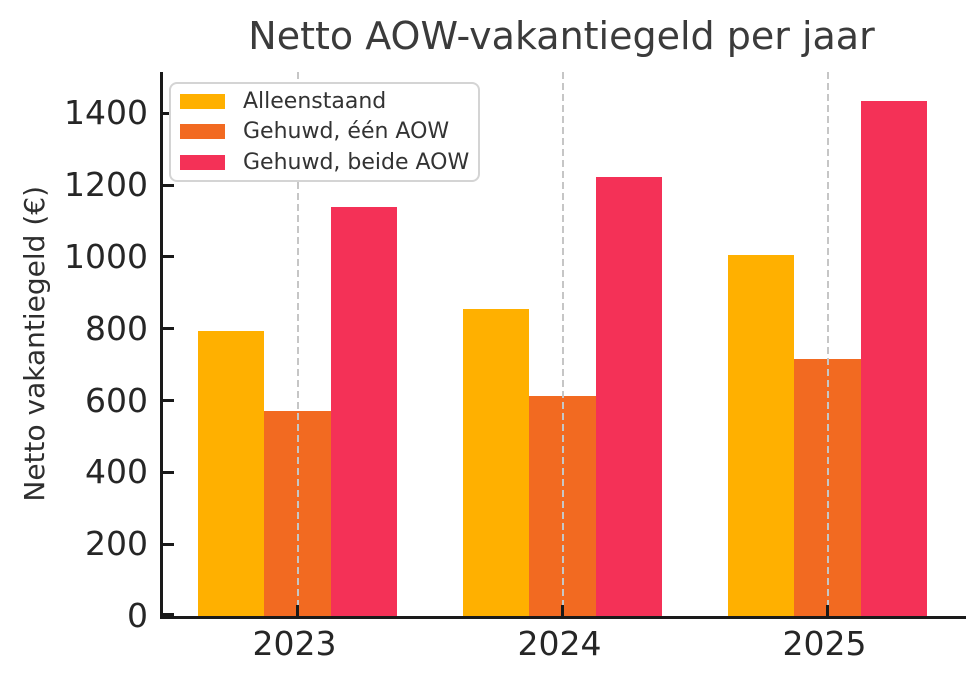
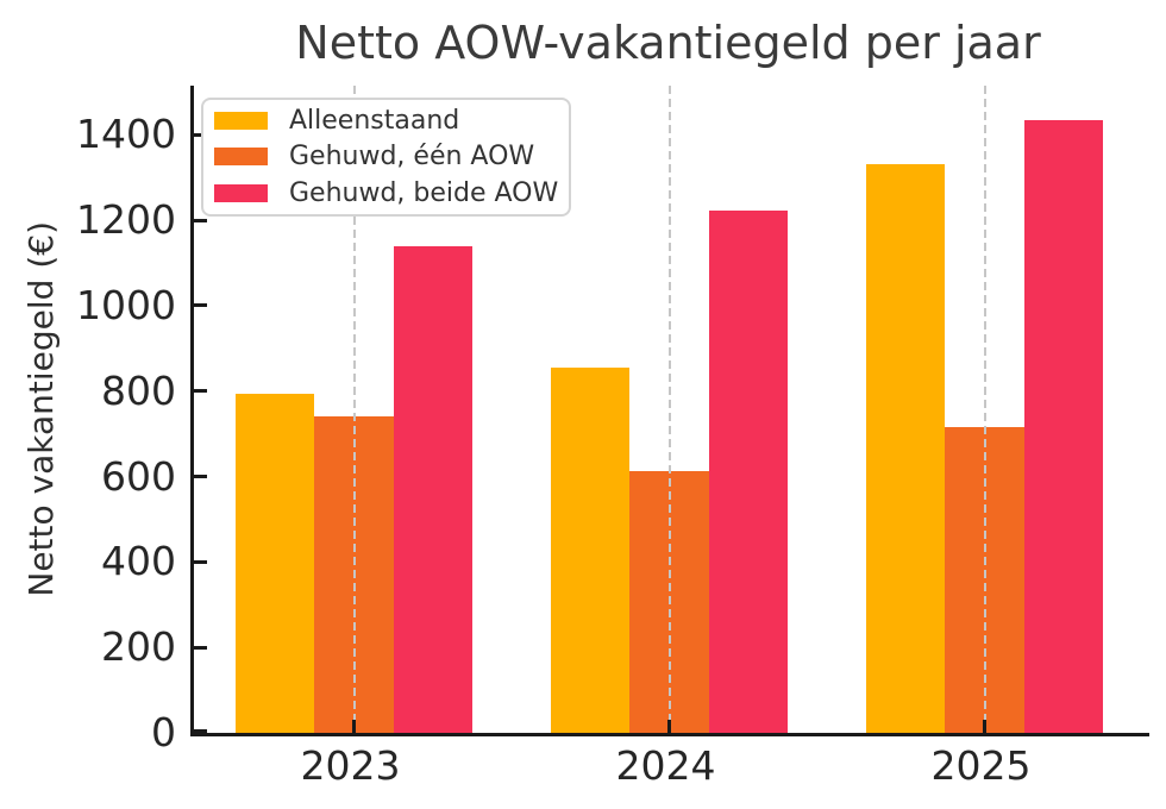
Gehuwd, één AOW/2023: 570 -> 740
Alleenstaand/2025: 1000 -> 1330
